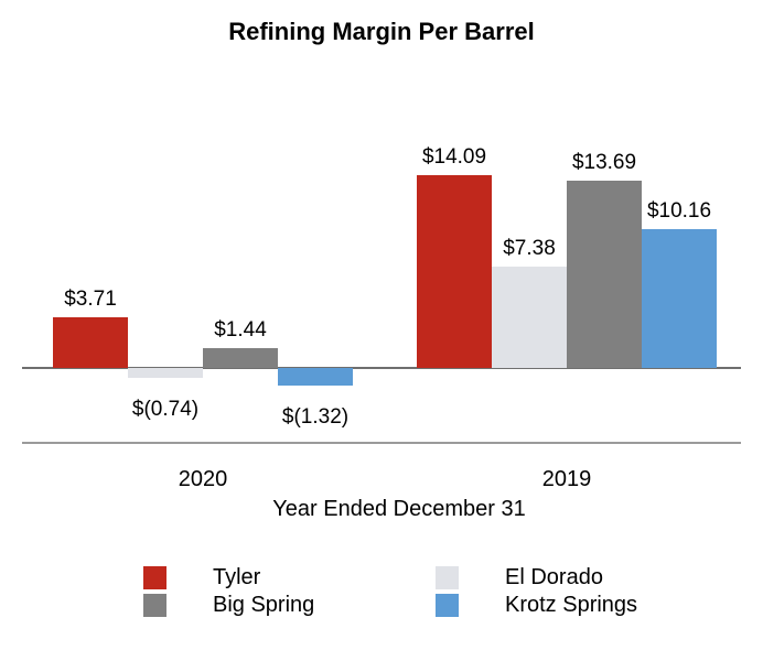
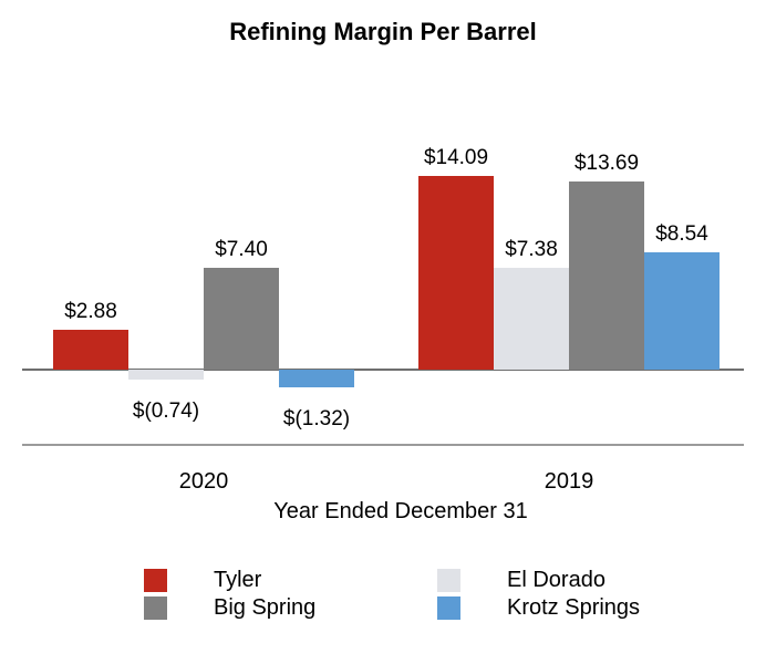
Tyler/2020: $3.71 -> $2.88
Big Spring/2020: $1.44 -> $7.40
Krotz Springs/2019: $10.16 -> $8.54
